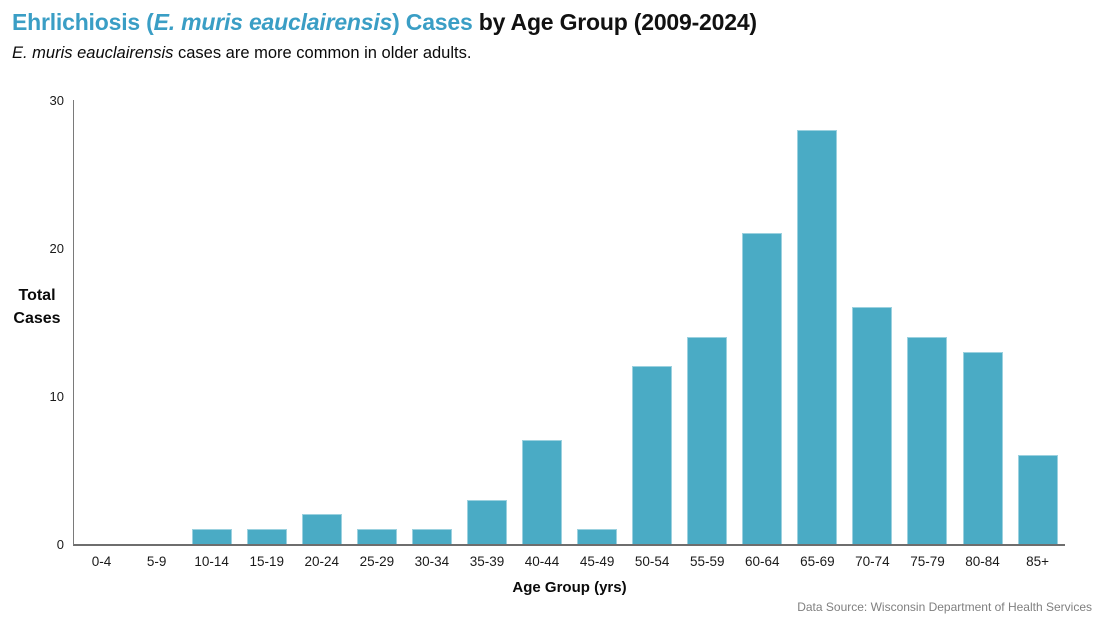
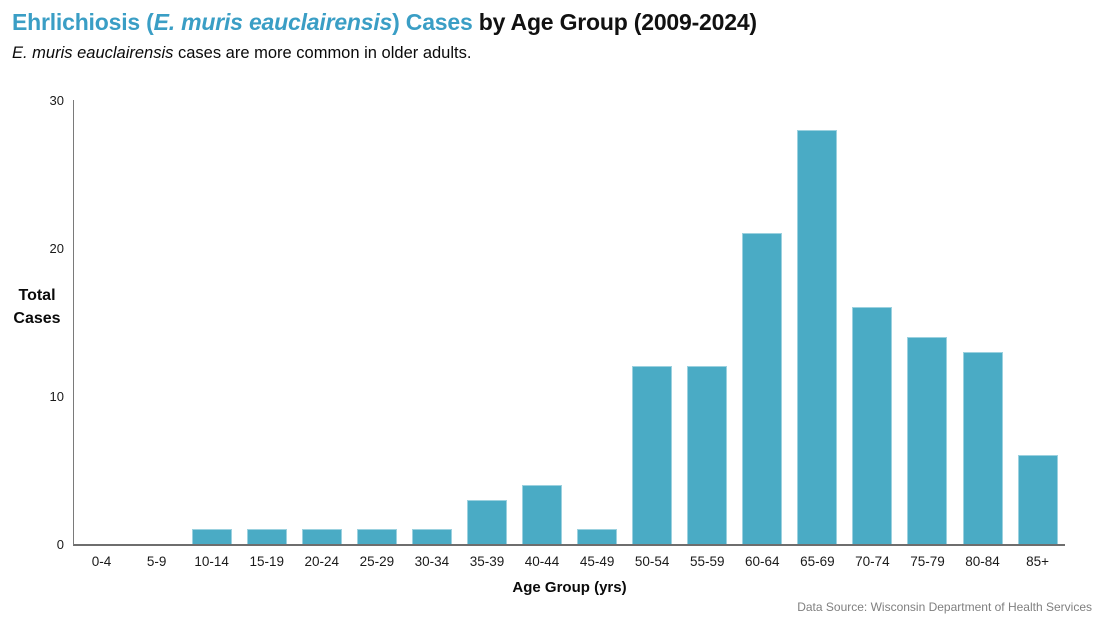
20-24: 2 -> 1
40-44: 7 -> 4
55-59: 14 -> 12
